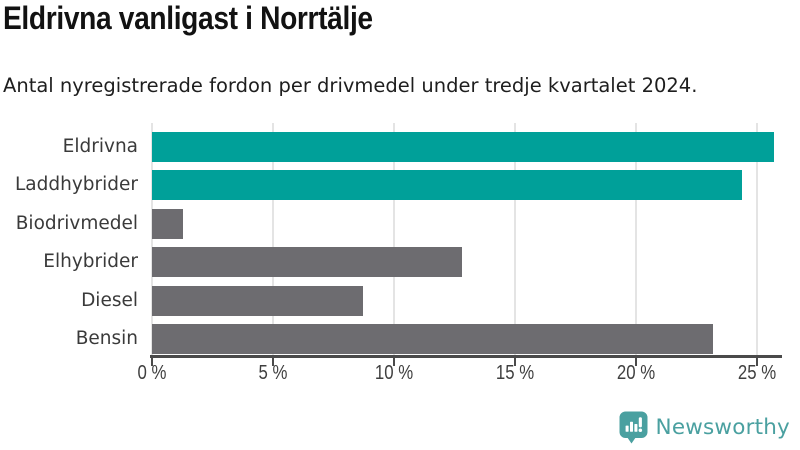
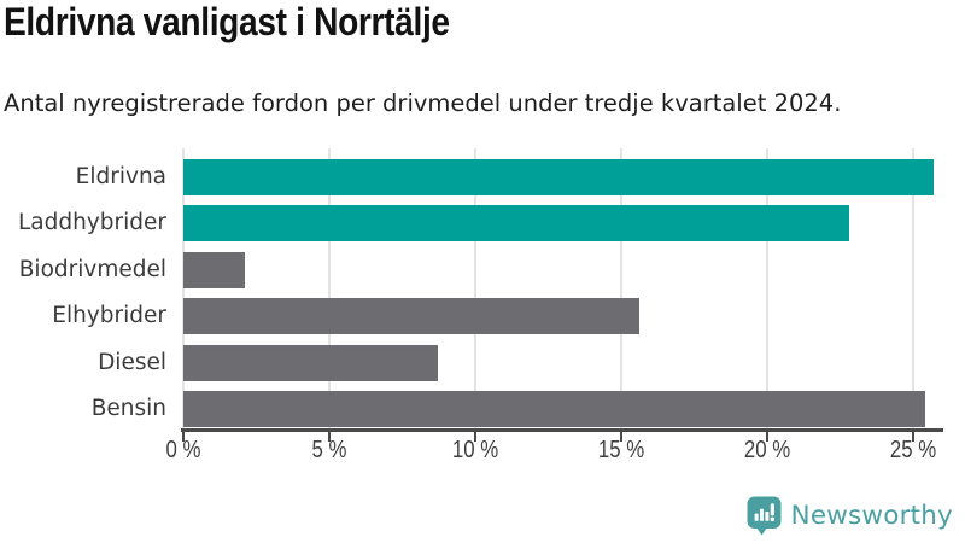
Laddhybrider: 24.4% -> 22.8%
Biodrivmedel: 1.3% -> 2.1%
Elhybrider: 12.8% -> 15.6%
Bensin: 23.2% -> 25.4%
